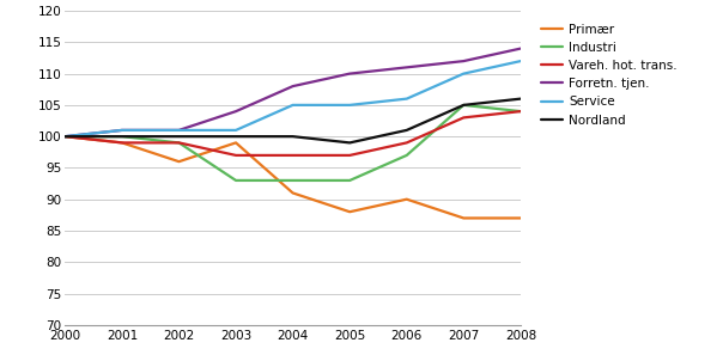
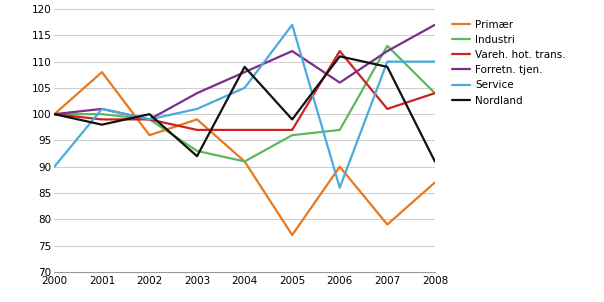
Service/2000: 100 -> 90
Primær/2001: 99 -> 108
Nordland/2001: 100 -> 98
Forretn. tjen./2002: 101 -> 99
Service/2002: 101 -> 99
Nordland/2003: 100 -> 92
Industri/2004: 93 -> 91
Nordland/2004: 100 -> 109
Primær/2005: 88 -> 77
Industri/2005: 93 -> 96
Forretn. tjen./2005: 110 -> 112
Service/2005: 105 -> 117
Vareh. hot. trans./2006: 99 -> 112
Forretn. tjen./2006: 111 -> 106
Service/2006: 106 -> 86
Nordland/2006: 101 -> 111
Primær/2007: 87 -> 79
Industri/2007: 105 -> 113
Vareh. hot. trans./2007: 103 -> 101
Nordland/2007: 105 -> 109
Forretn. tjen./2008: 114 -> 117
Service/2008: 112 -> 110
Nordland/2008: 106 -> 91
